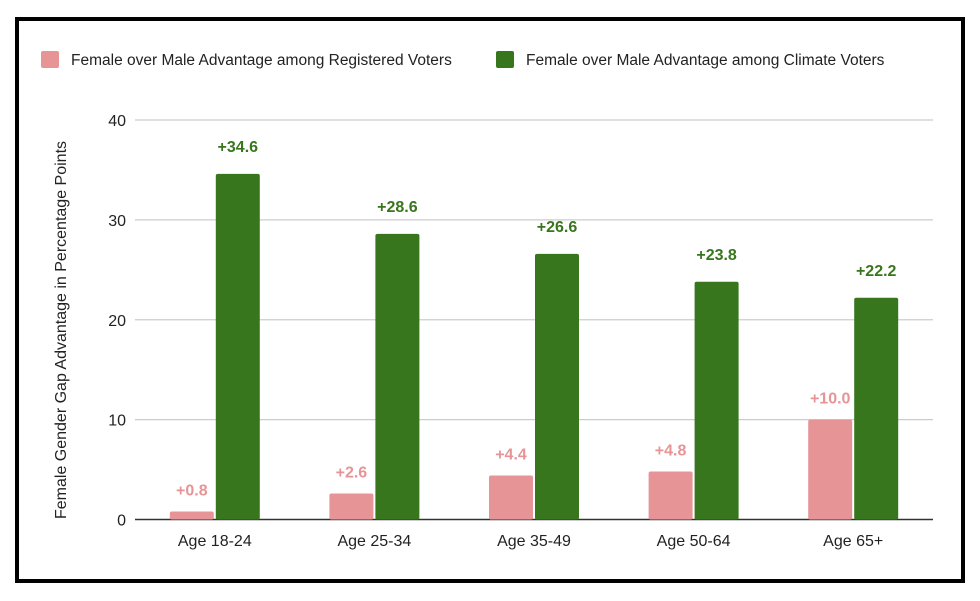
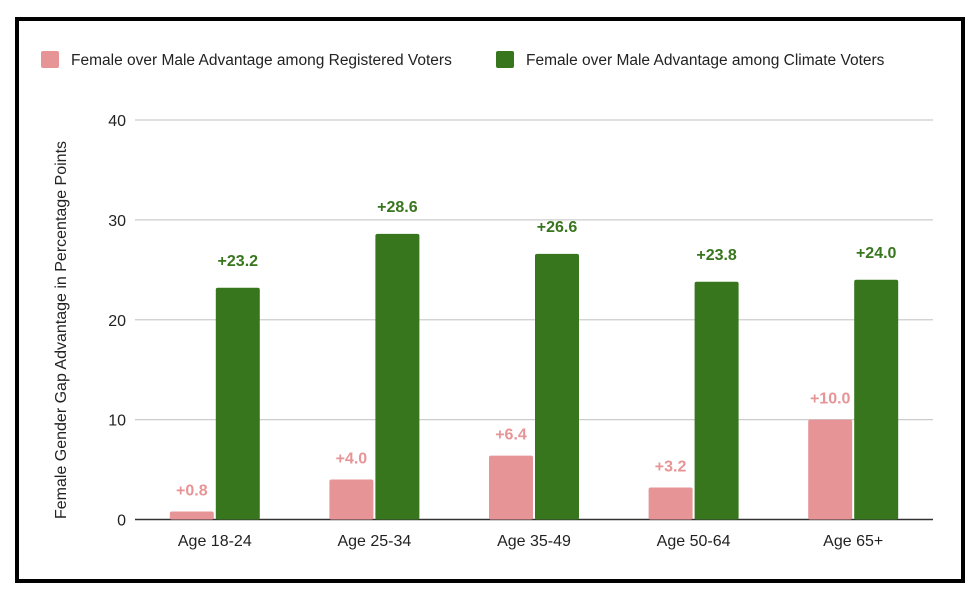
Female over Male Advantage among Climate Voters/Age 18-24: +34.6 -> +23.2
Female over Male Advantage among Registered Voters/Age 25-34: +2.6 -> +4.0
Female over Male Advantage among Registered Voters/Age 35-49: +4.4 -> +6.4
Female over Male Advantage among Registered Voters/Age 50-64: +4.8 -> +3.2
Female over Male Advantage among Climate Voters/Age 65+: +22.2 -> +24.0
